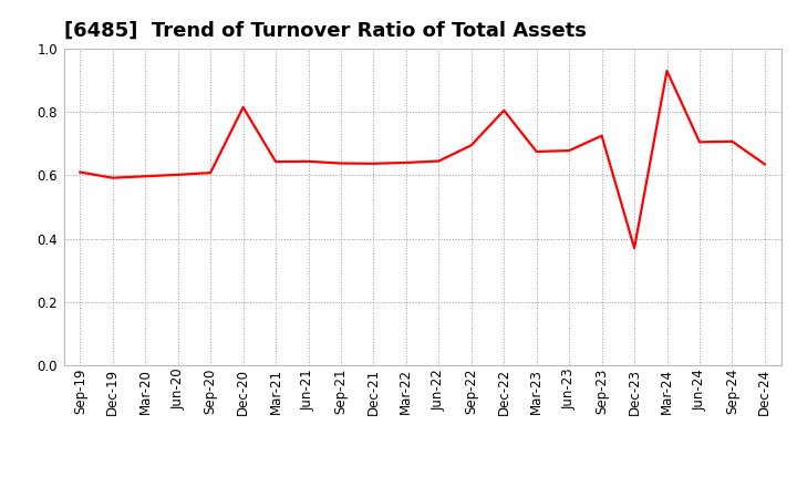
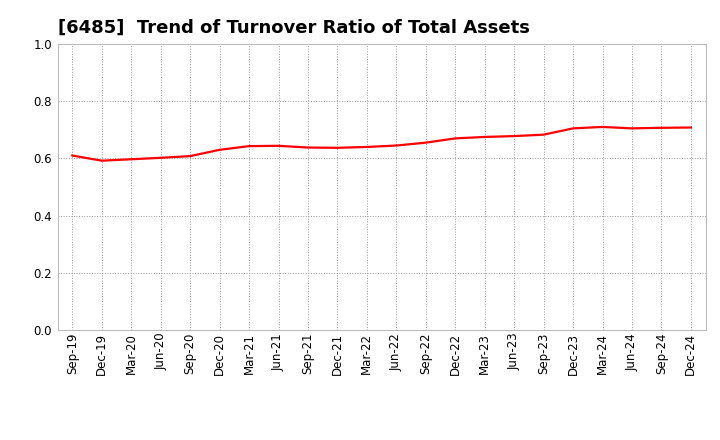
Dec-20: 0.815 -> 0.630
Sep-22: 0.695 -> 0.655
Dec-22: 0.805 -> 0.670
Sep-23: 0.725 -> 0.683
Dec-23: 0.370 -> 0.705
Mar-24: 0.930 -> 0.710
Dec-24: 0.635 -> 0.708
